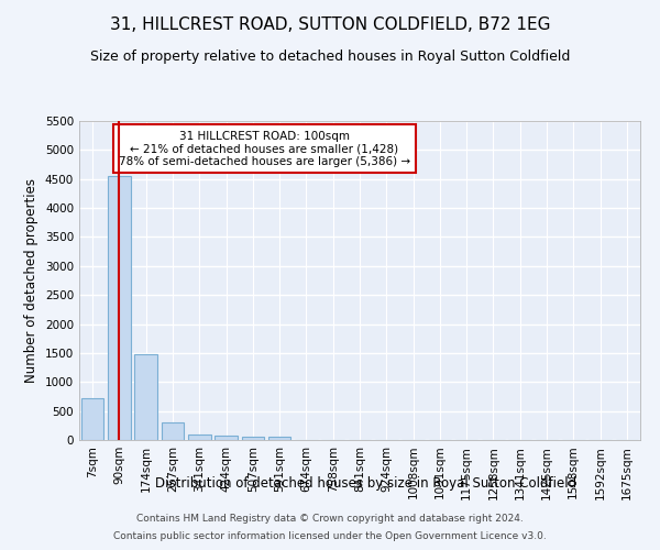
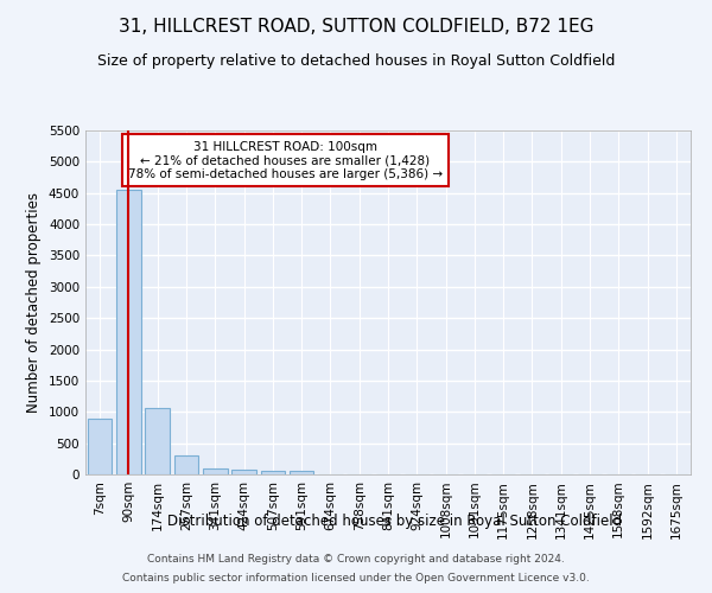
7sqm: 720 -> 900
174sqm: 1480 -> 1060
